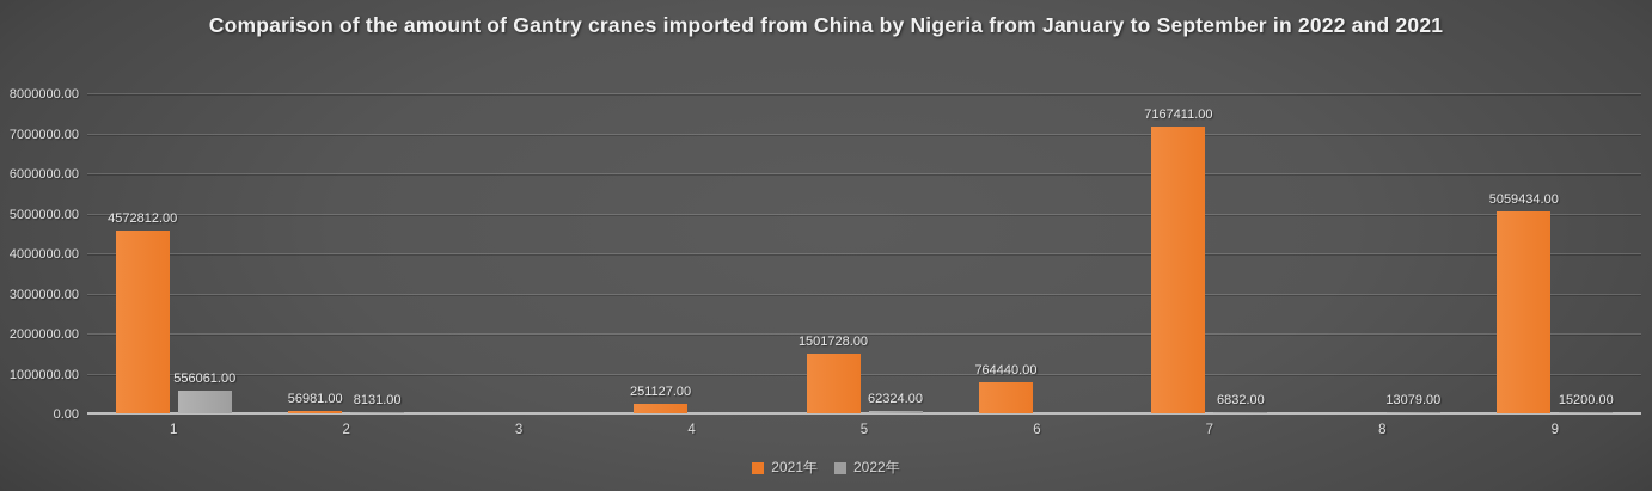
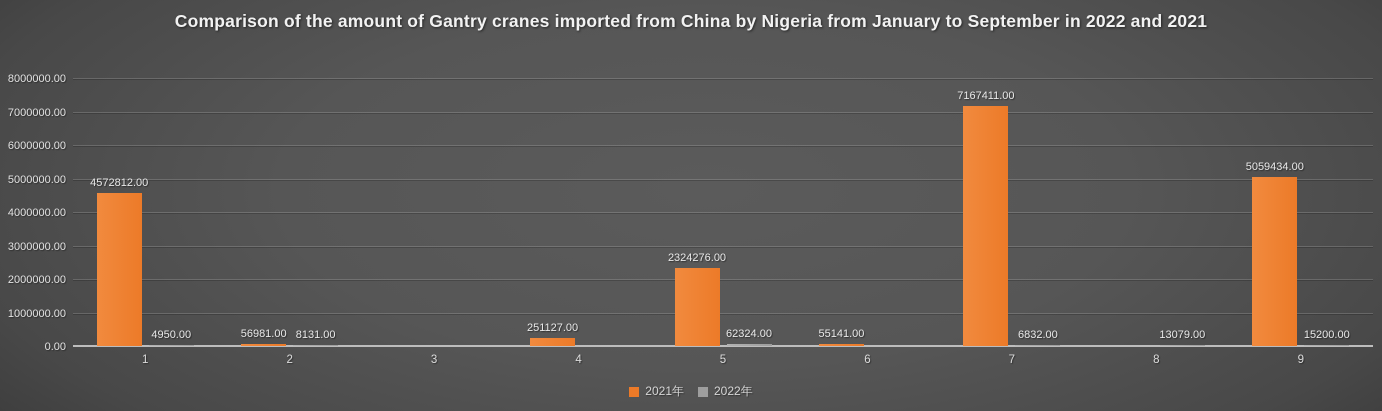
2022年/1: 556061.00 -> 4950.00
2021年/5: 1501728.00 -> 2324276.00
2021年/6: 764440.00 -> 55141.00
